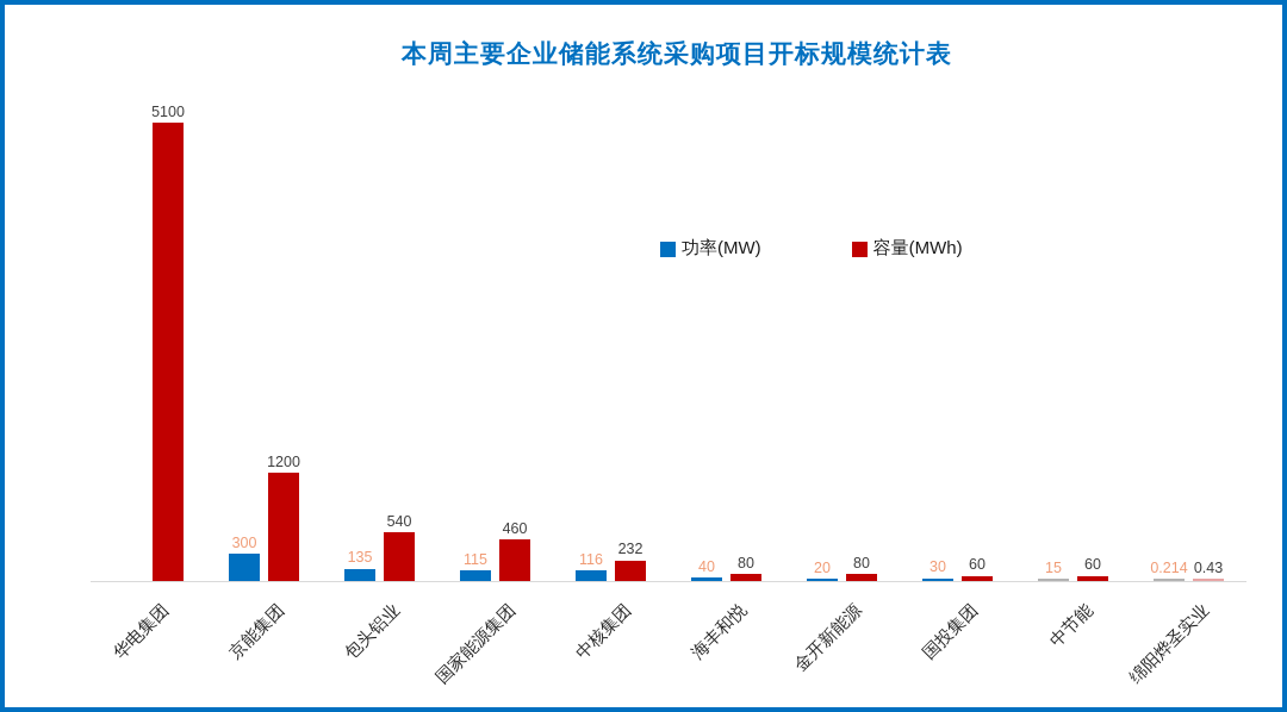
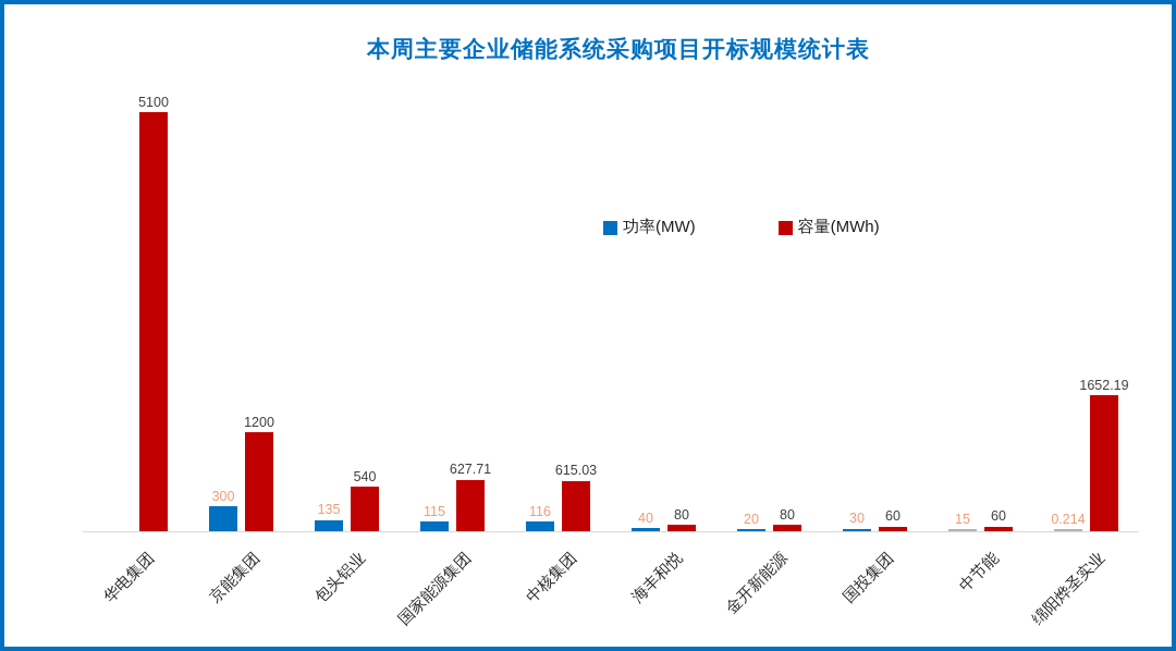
容量(MWh)/国家能源集团: 460 -> 627.71
容量(MWh)/中核集团: 232 -> 615.03
容量(MWh)/绵阳烨圣实业: 0.43 -> 1652.19
